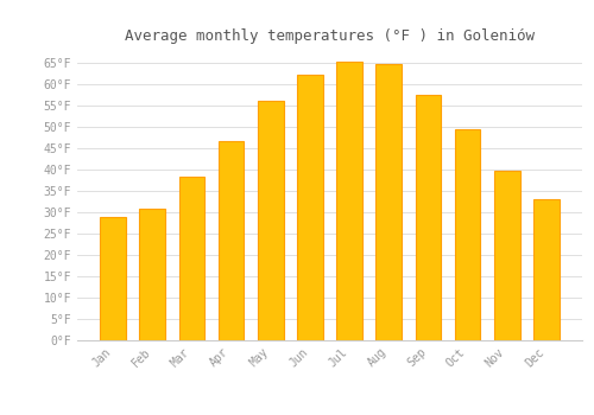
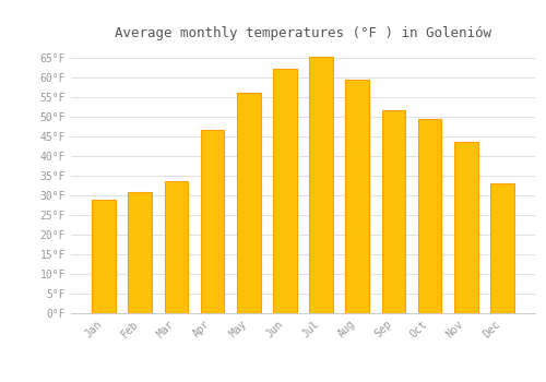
Mar: 38.3°F -> 33.5°F
Aug: 64.8°F -> 59.5°F
Sep: 57.4°F -> 51.5°F
Nov: 39.7°F -> 43.5°F
